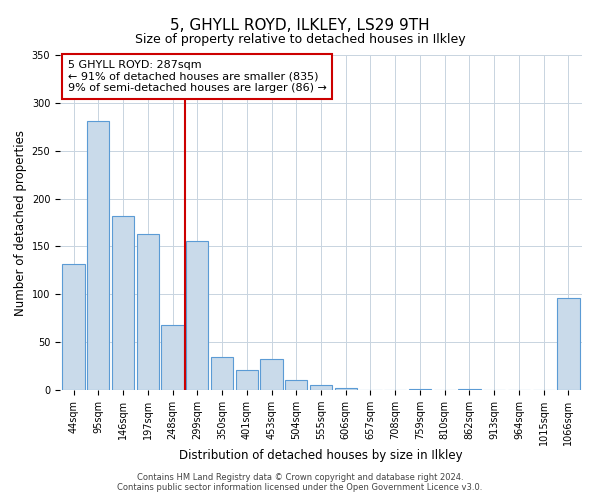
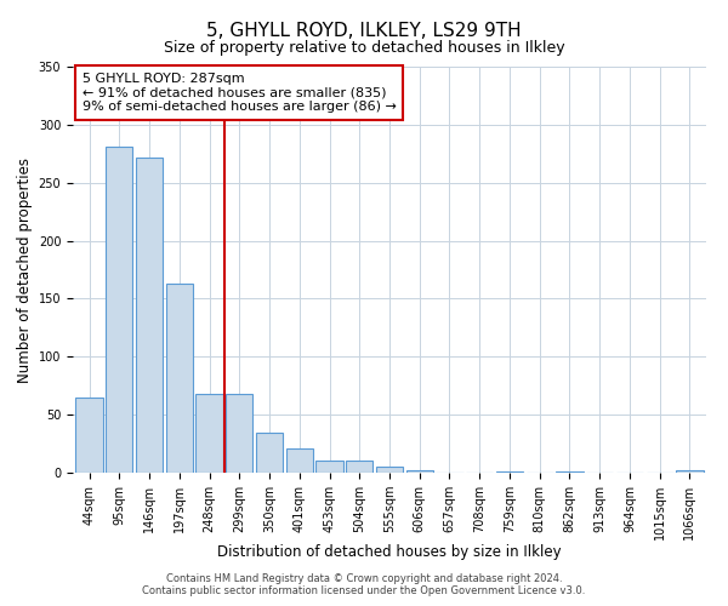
44sqm: 132 -> 65
146sqm: 182 -> 272
299sqm: 156 -> 68
453sqm: 32 -> 10
1066sqm: 96 -> 2
